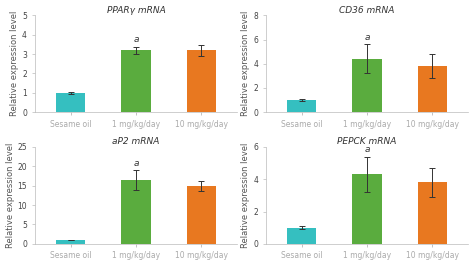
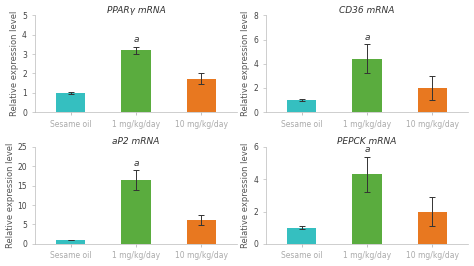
PPARγ mRNA/10 mg/kg/day: 3.2 -> 1.7
CD36 mRNA/10 mg/kg/day: 3.8 -> 2.0
aP2 mRNA/10 mg/kg/day: 15.0 -> 6.2
PEPCK mRNA/10 mg/kg/day: 3.8 -> 2.0
